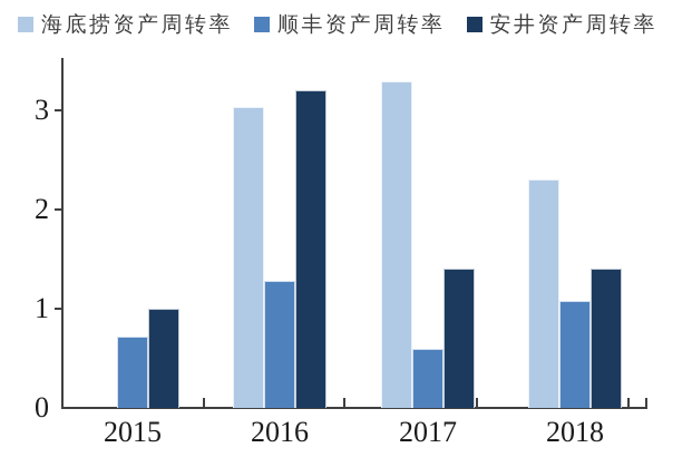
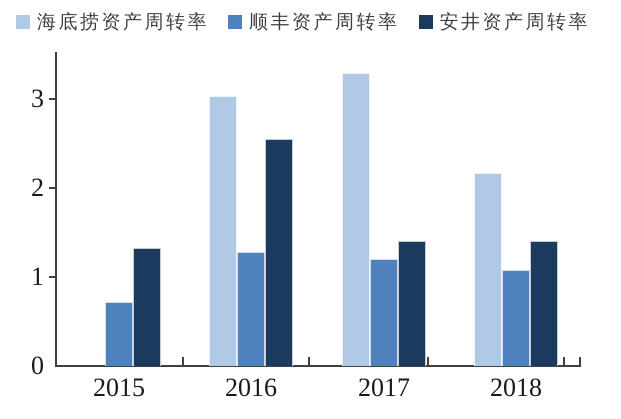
安井资产周转率/2015: 1.0 -> 1.3
安井资产周转率/2016: 3.2 -> 2.5
顺丰资产周转率/2017: 0.6 -> 1.2
海底捞资产周转率/2018: 2.3 -> 2.2
